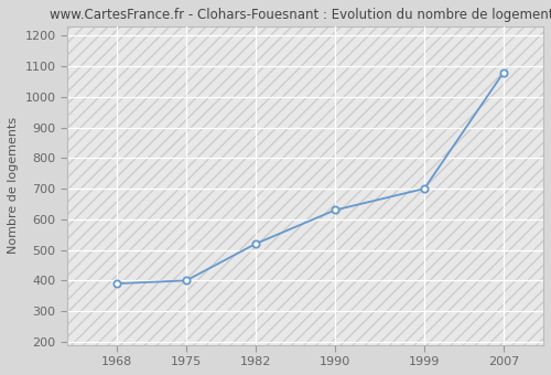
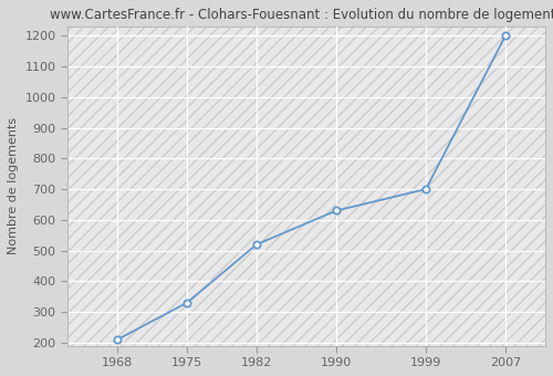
1968: 390 -> 210
1975: 400 -> 330
2007: 1080 -> 1200
